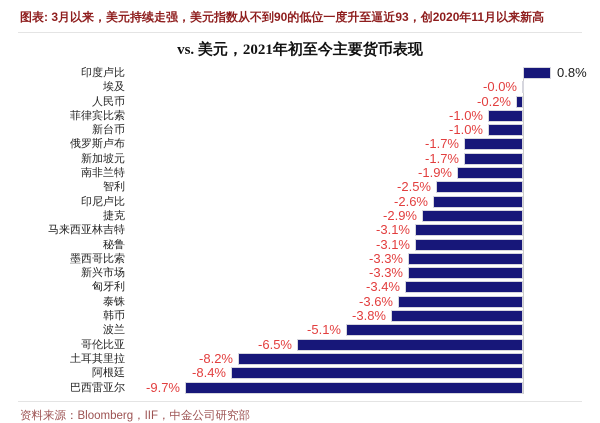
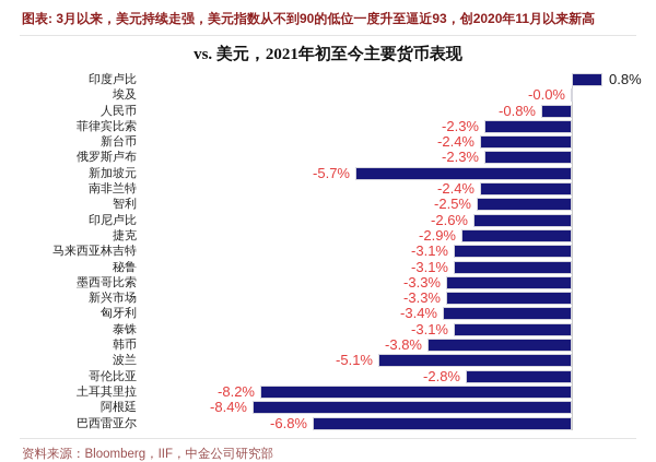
人民币: -0.2% -> -0.8%
菲律宾比索: -1.0% -> -2.3%
新台币: -1.0% -> -2.4%
俄罗斯卢布: -1.7% -> -2.3%
新加坡元: -1.7% -> -5.7%
南非兰特: -1.9% -> -2.4%
泰铢: -3.6% -> -3.1%
哥伦比亚: -6.5% -> -2.8%
巴西雷亚尔: -9.7% -> -6.8%
